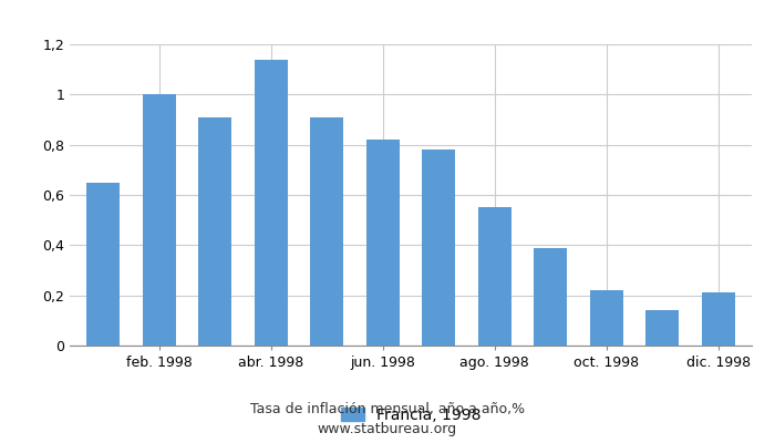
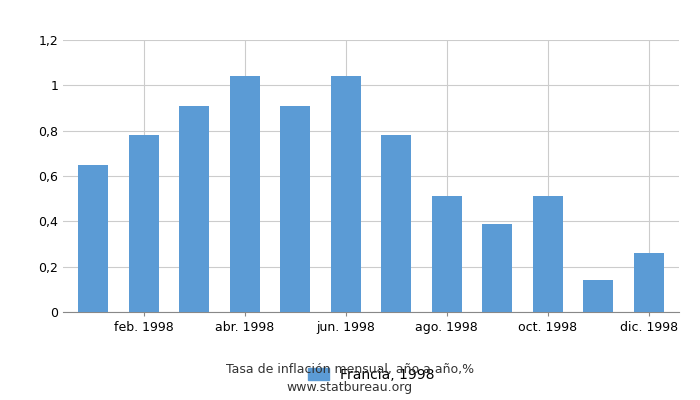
feb. 1998: 1,00 -> 0,78
abr. 1998: 1,14 -> 1,04
jun. 1998: 0,82 -> 1,04
ago. 1998: 0,55 -> 0,51
oct. 1998: 0,22 -> 0,51
dic. 1998: 0,21 -> 0,26
